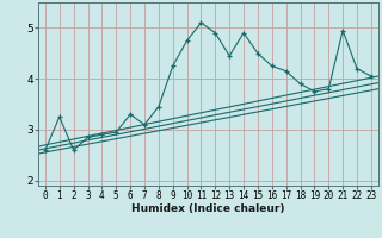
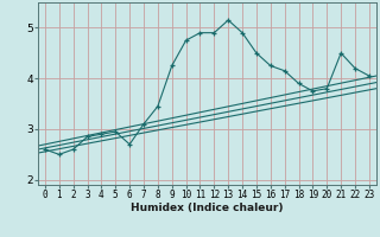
1: 3.25 -> 2.50
6: 3.30 -> 2.70
11: 5.10 -> 4.90
13: 4.45 -> 5.15
21: 4.95 -> 4.50
